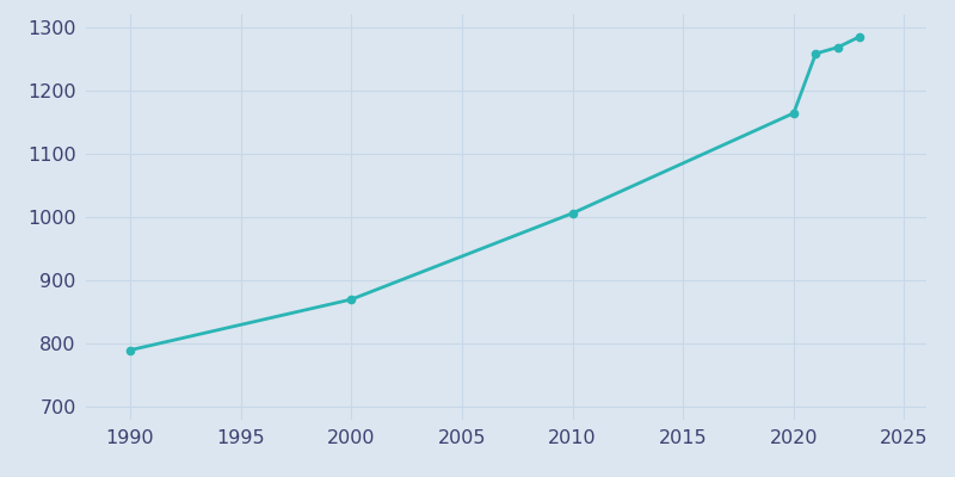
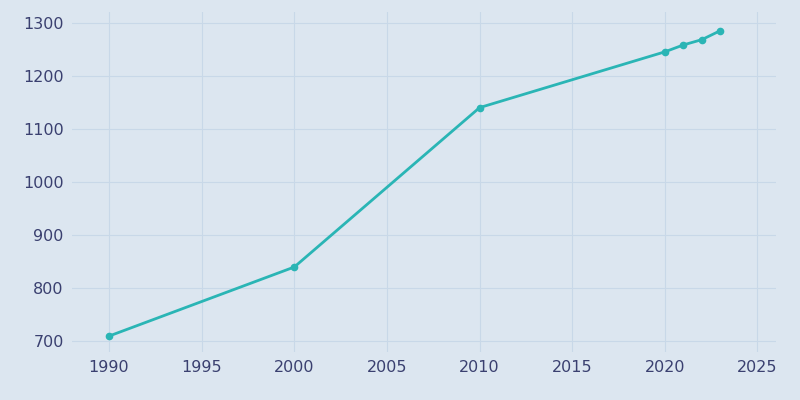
1990: 790 -> 710
2000: 870 -> 840
2010: 1006 -> 1140
2020: 1164 -> 1245
